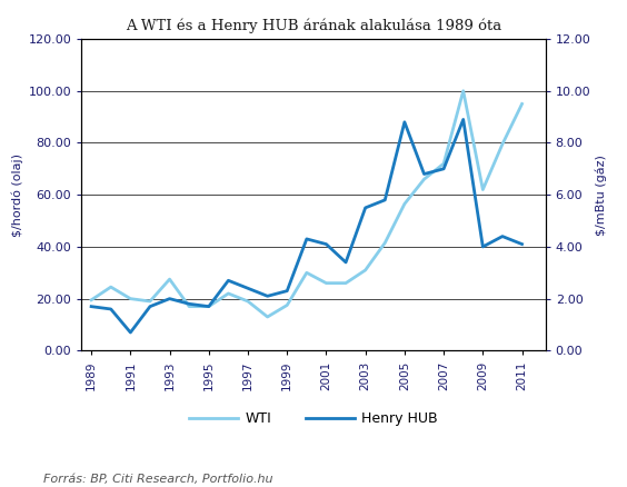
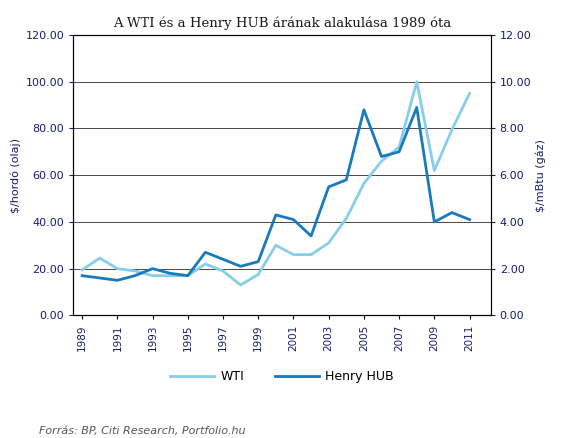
Henry HUB/1991: 0.7 -> 1.5
WTI/1993: 27.5 -> 17.0
